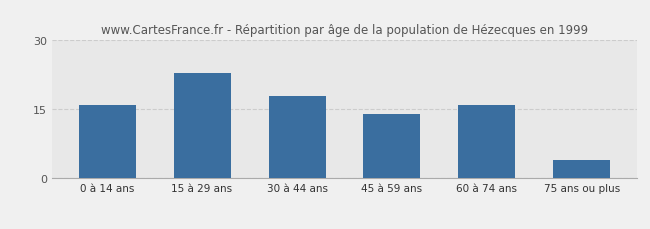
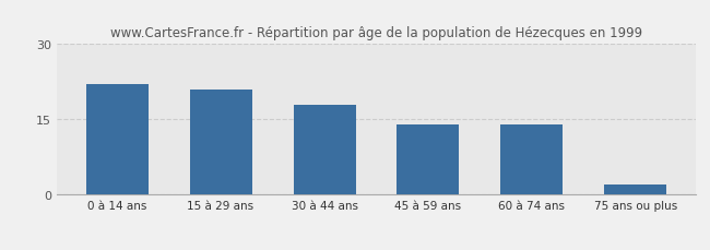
0 à 14 ans: 16 -> 22
15 à 29 ans: 23 -> 21
60 à 74 ans: 16 -> 14
75 ans ou plus: 4 -> 2
